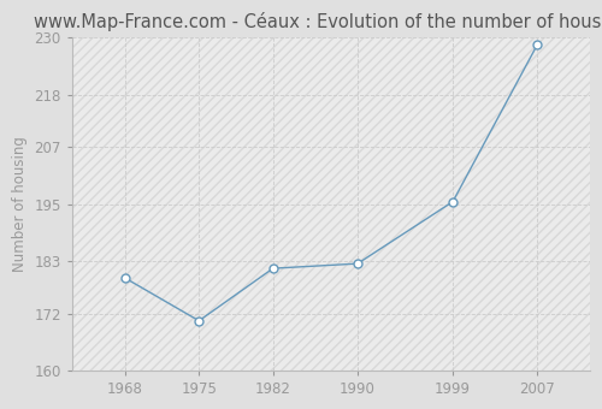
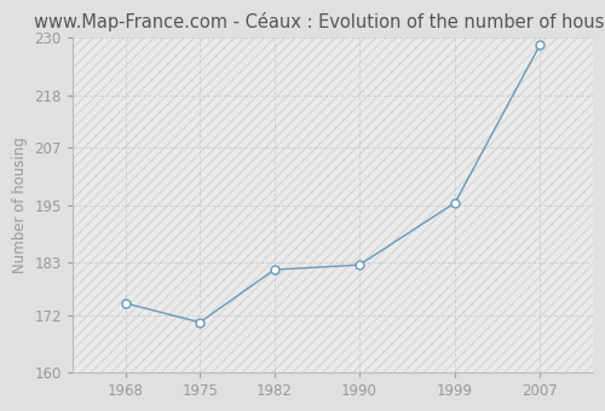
1968: 179.5 -> 174.5
